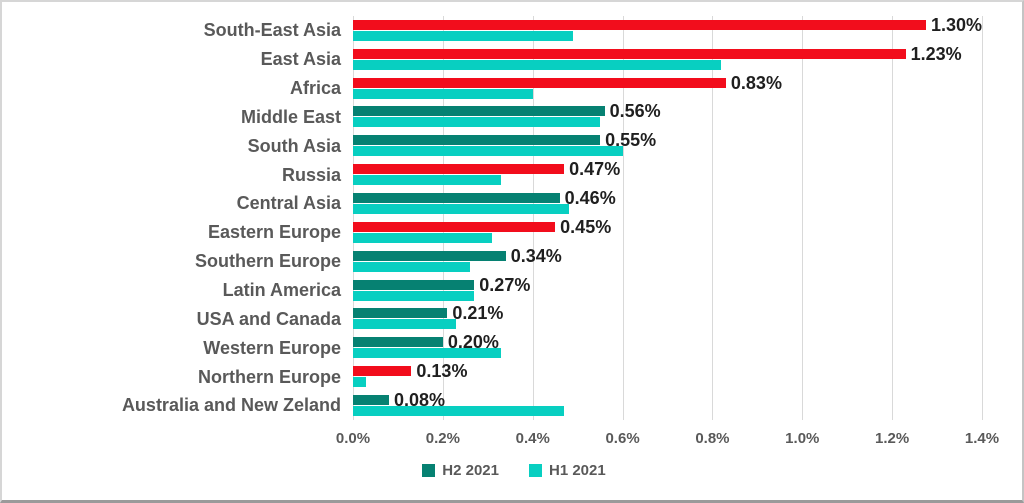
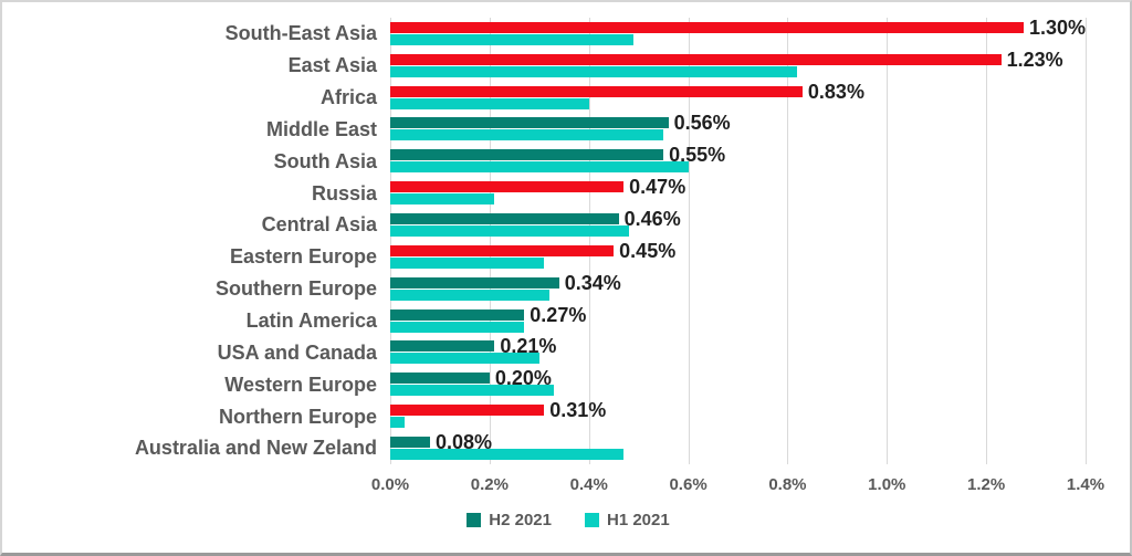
H1 2021/Russia: 0.33% -> 0.21%
H1 2021/Southern Europe: 0.26% -> 0.32%
H1 2021/USA and Canada: 0.23% -> 0.30%
H2 2021/Northern Europe: 0.13% -> 0.31%
